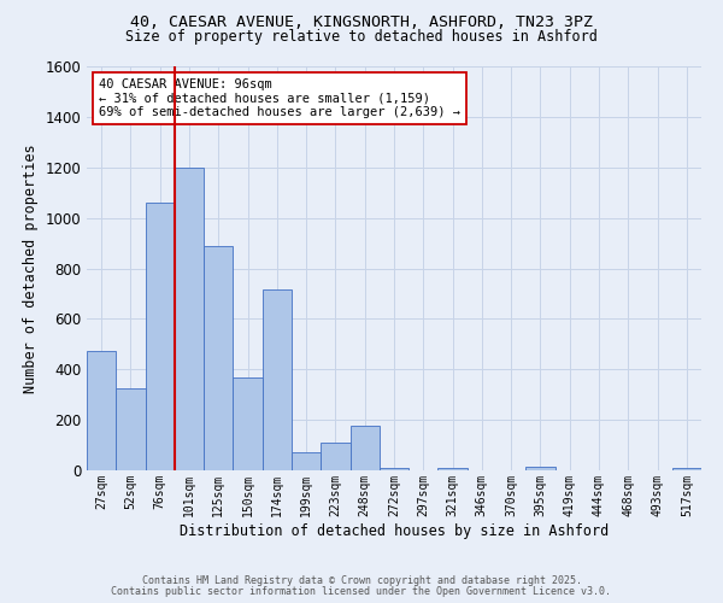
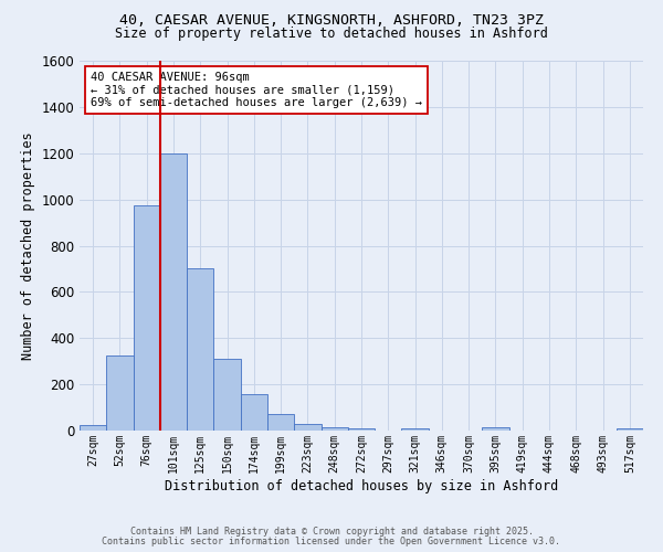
27sqm: 475 -> 25
76sqm: 1060 -> 975
125sqm: 890 -> 700
150sqm: 370 -> 310
174sqm: 715 -> 160
223sqm: 110 -> 30
248sqm: 175 -> 15
